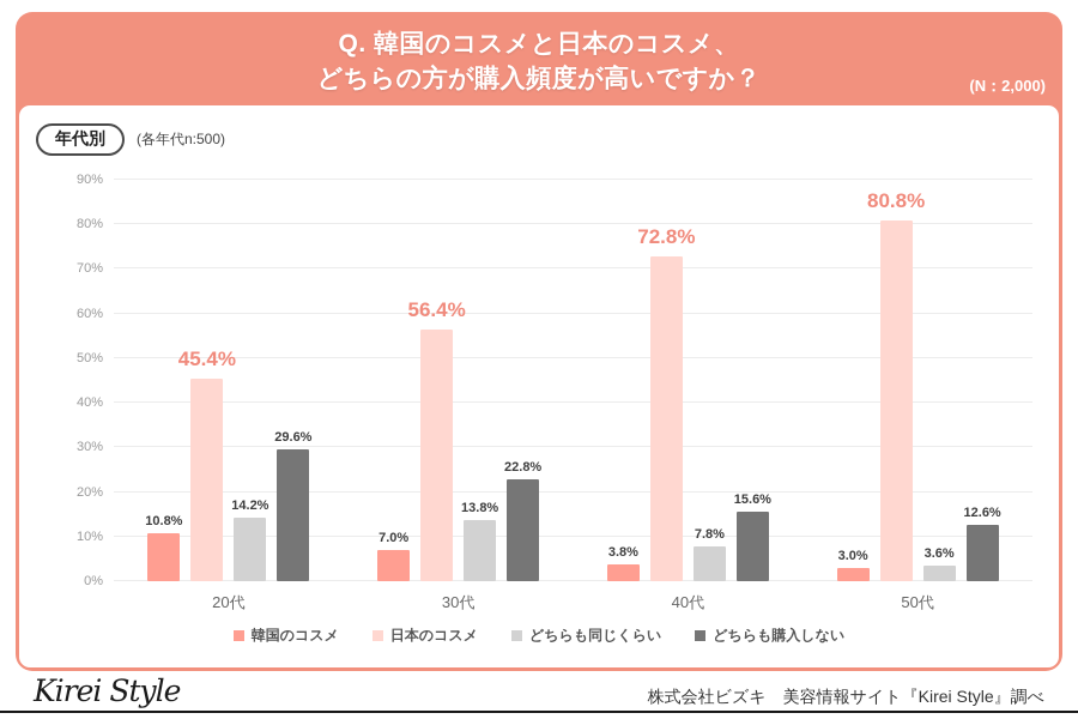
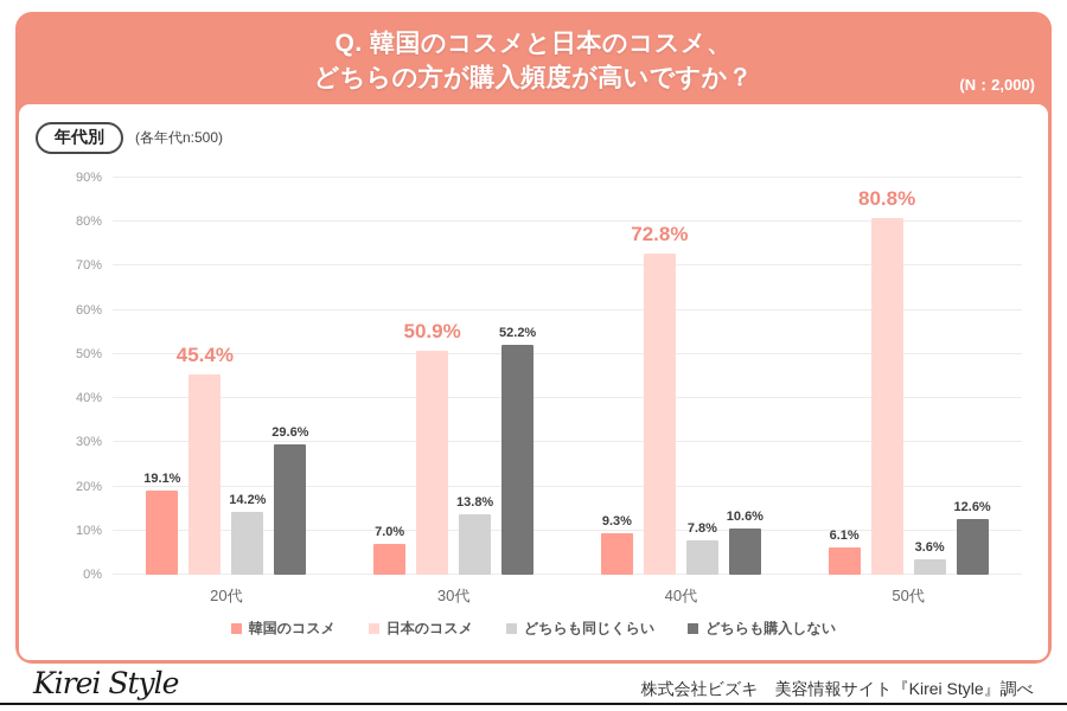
韓国のコスメ/20代: 10.8% -> 19.1%
日本のコスメ/30代: 56.4% -> 50.9%
どちらも購入しない/30代: 22.8% -> 52.2%
韓国のコスメ/40代: 3.8% -> 9.3%
どちらも購入しない/40代: 15.6% -> 10.6%
韓国のコスメ/50代: 3.0% -> 6.1%
